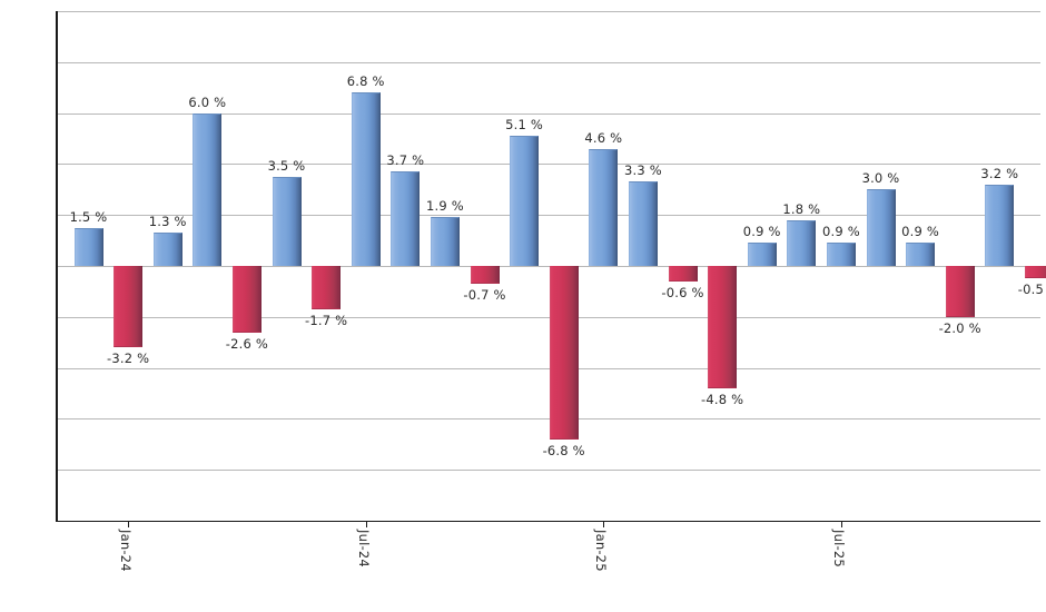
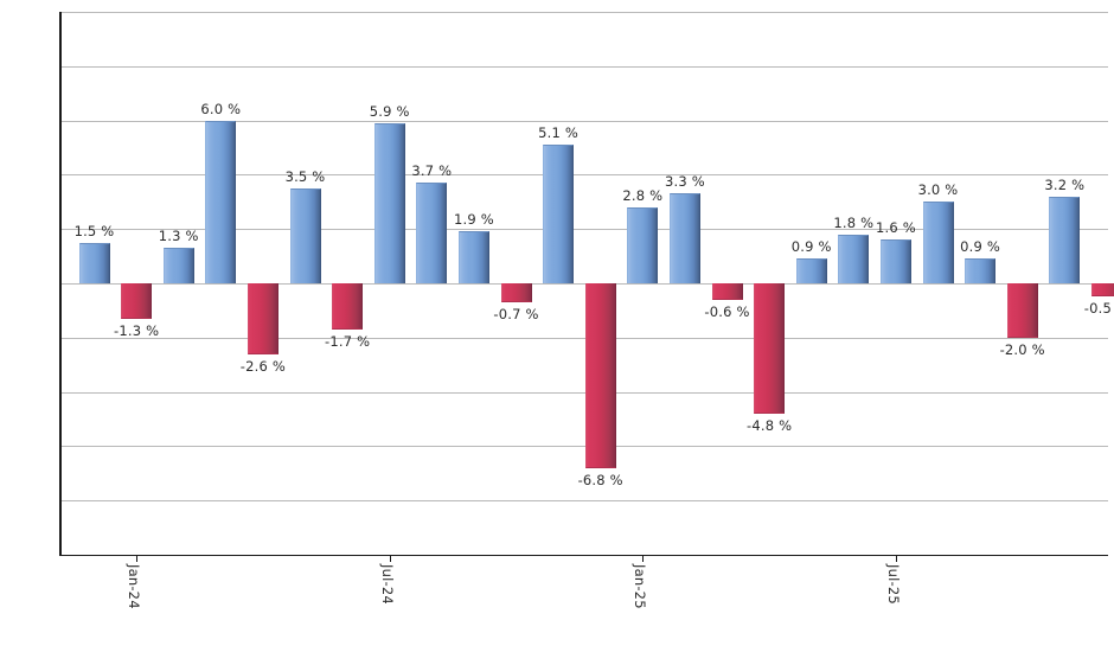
Jan-24: -3.2 -> -1.3
Jul-24: 6.8 -> 5.9
Jan-25: 4.6 -> 2.8
Jul-25: 0.9 -> 1.6
